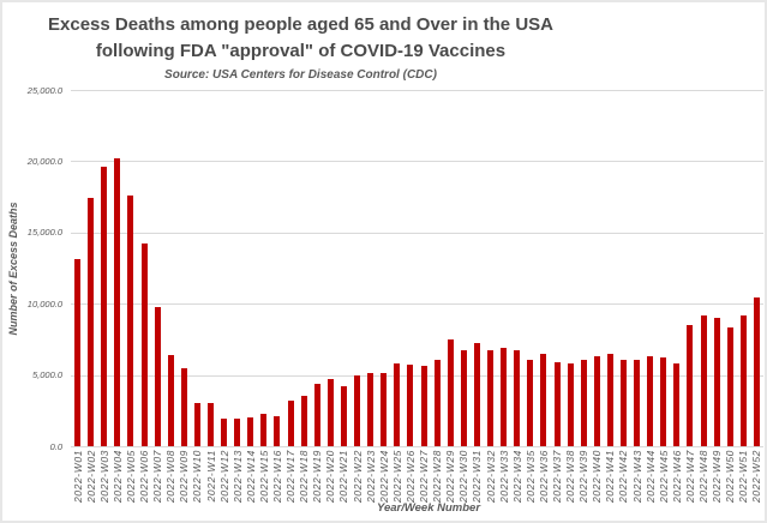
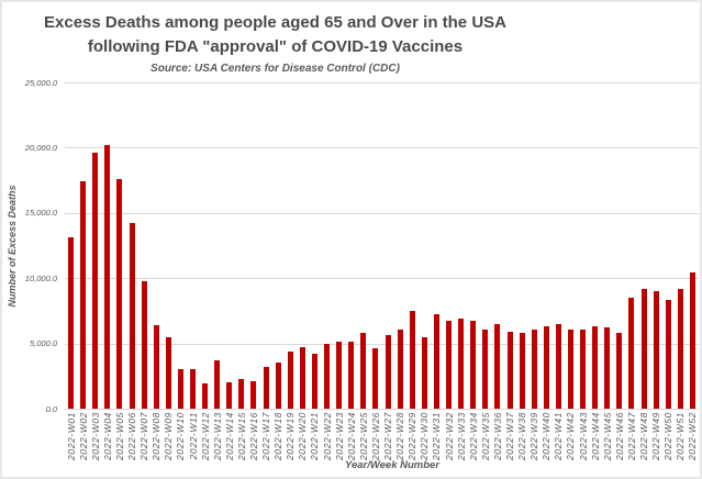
2022-W13: 1900 -> 3700
2022-W26: 5700 -> 4600
2022-W30: 6700 -> 5500
